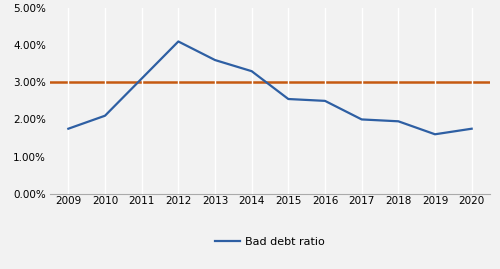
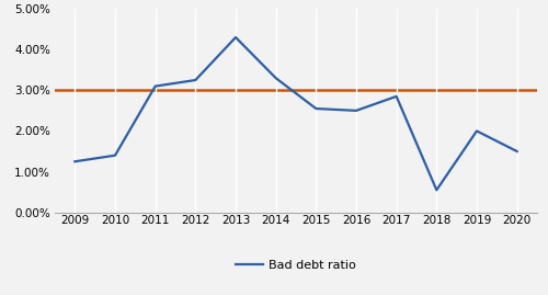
2009: 1.75% -> 1.25%
2010: 2.10% -> 1.40%
2012: 4.10% -> 3.25%
2013: 3.60% -> 4.30%
2017: 2.00% -> 2.85%
2018: 1.95% -> 0.55%
2019: 1.60% -> 2.00%
2020: 1.75% -> 1.50%
